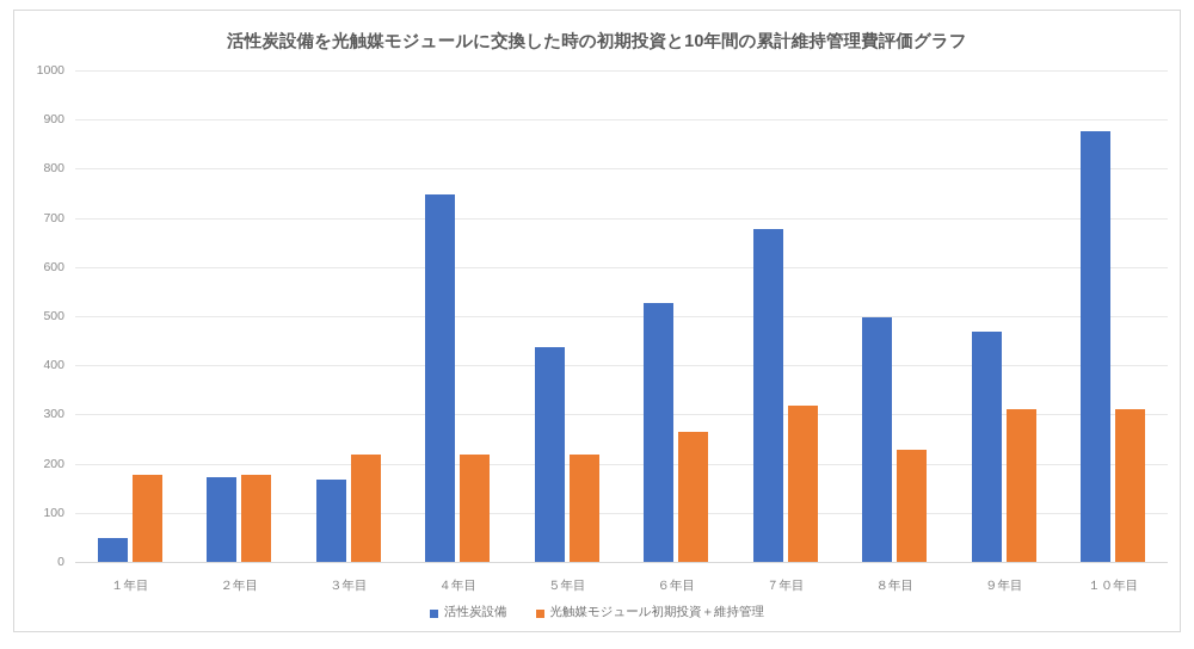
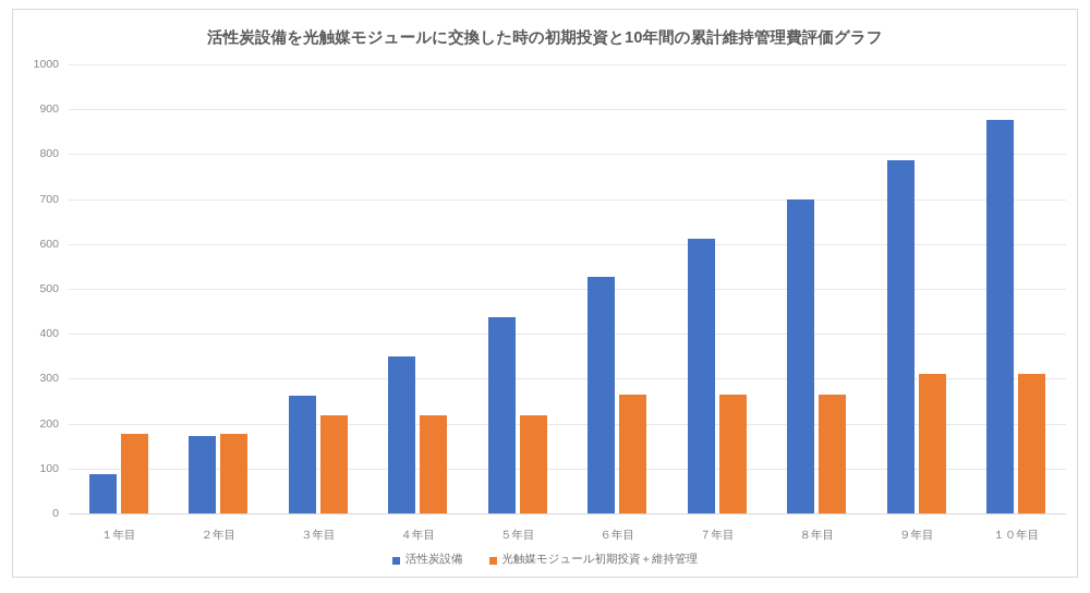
活性炭設備/１年目: 50 -> 90
活性炭設備/３年目: 170 -> 260
活性炭設備/４年目: 750 -> 350
活性炭設備/７年目: 680 -> 620
光触媒モジュール初期投資＋維持管理/７年目: 320 -> 270
活性炭設備/８年目: 500 -> 700
光触媒モジュール初期投資＋維持管理/８年目: 230 -> 270
活性炭設備/９年目: 470 -> 790
